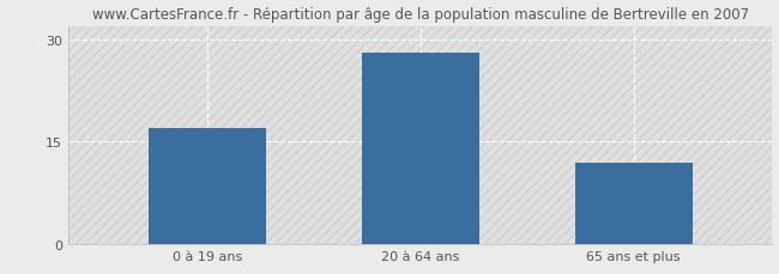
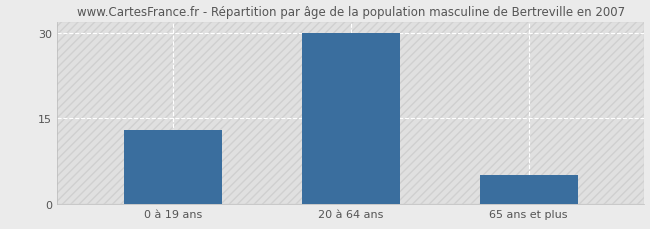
0 à 19 ans: 17 -> 13
20 à 64 ans: 28 -> 30
65 ans et plus: 12 -> 5
